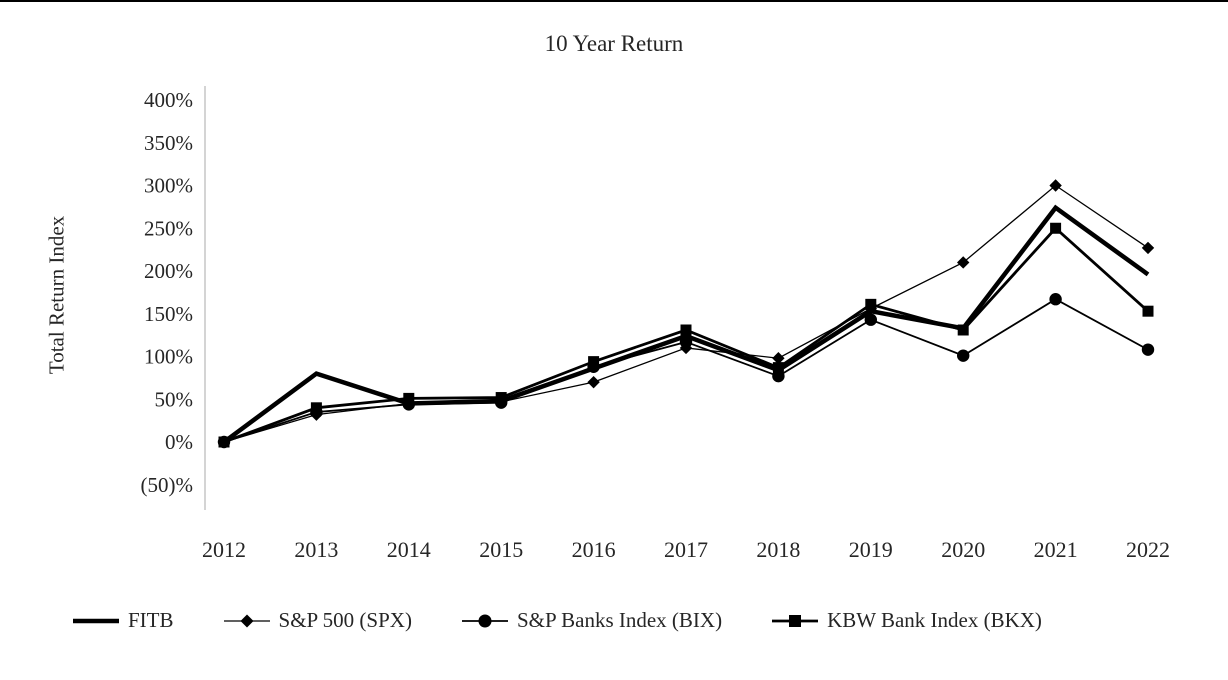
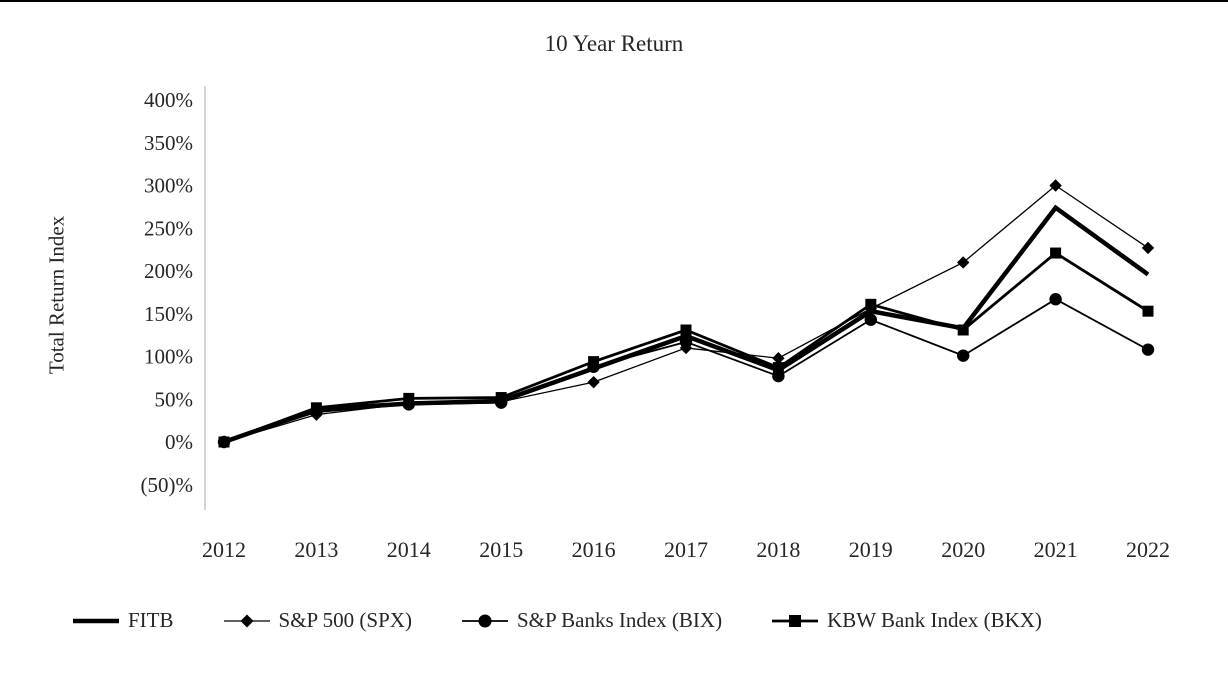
FITB/2013: 80% -> 40%
KBW Bank Index (BKX)/2021: 250% -> 220%
